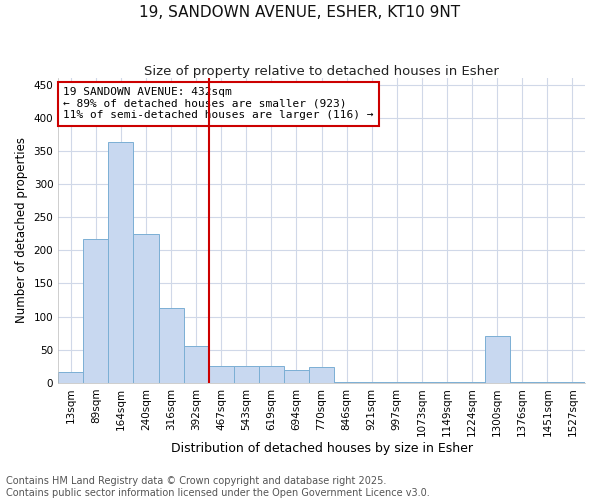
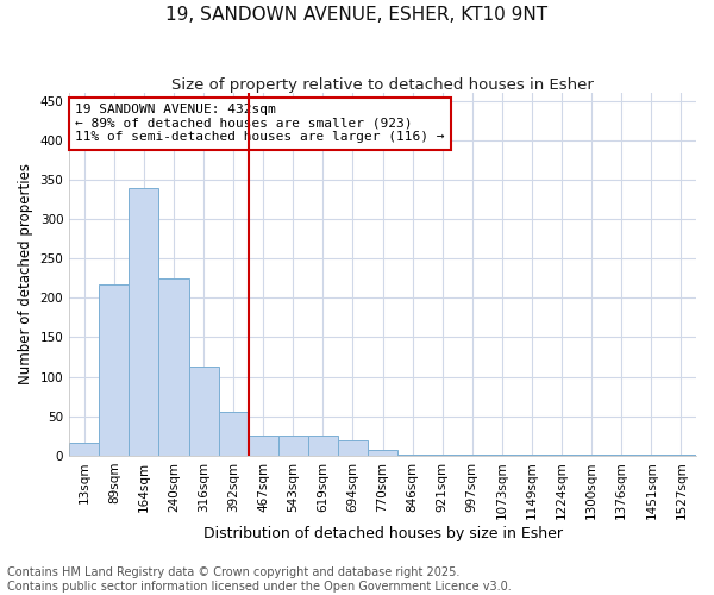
164sqm: 364 -> 340
770sqm: 24 -> 7
1300sqm: 70 -> 1
